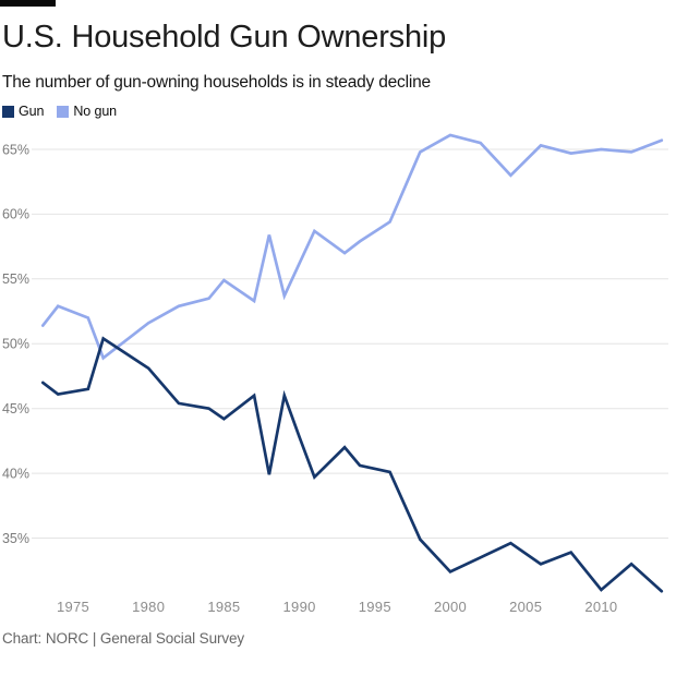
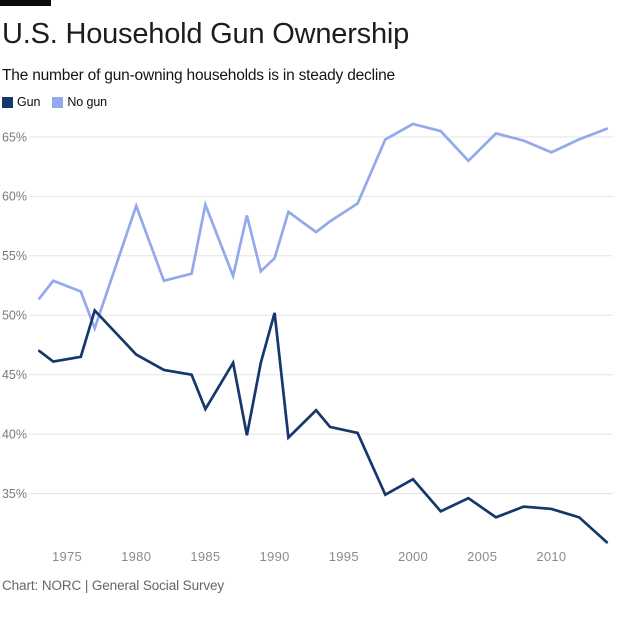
Gun/1980: 48.1% -> 46.7%
No gun/1980: 51.6% -> 59.2%
Gun/1985: 44.2% -> 42.1%
No gun/1985: 54.9% -> 59.3%
Gun/1990: 42.8% -> 50.2%
No gun/1990: 56.2% -> 54.8%
Gun/2000: 32.4% -> 36.2%
Gun/2010: 31.0% -> 33.7%
No gun/2010: 65.0% -> 63.7%
